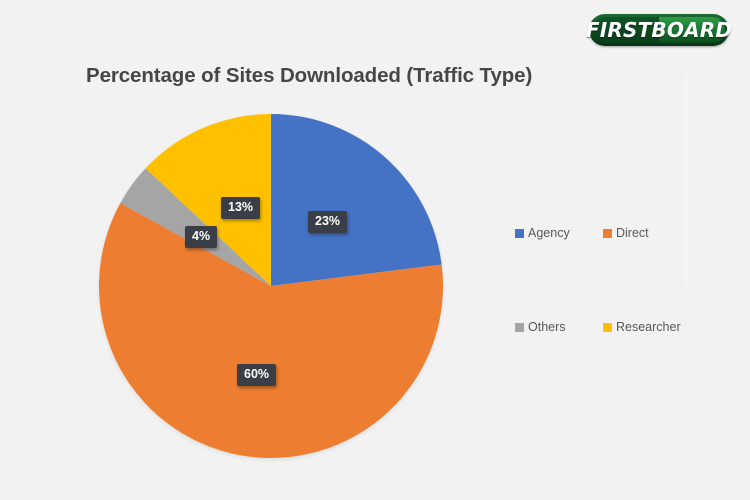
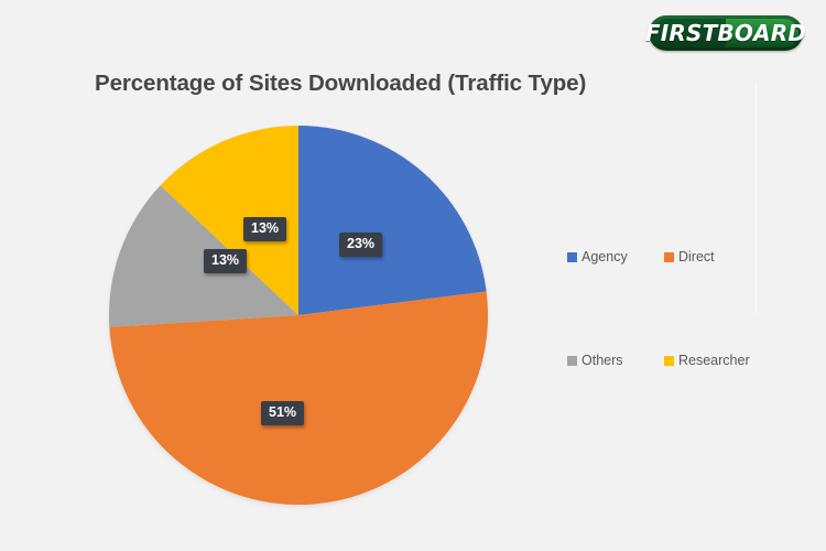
Direct: 60% -> 51%
Others: 4% -> 13%
